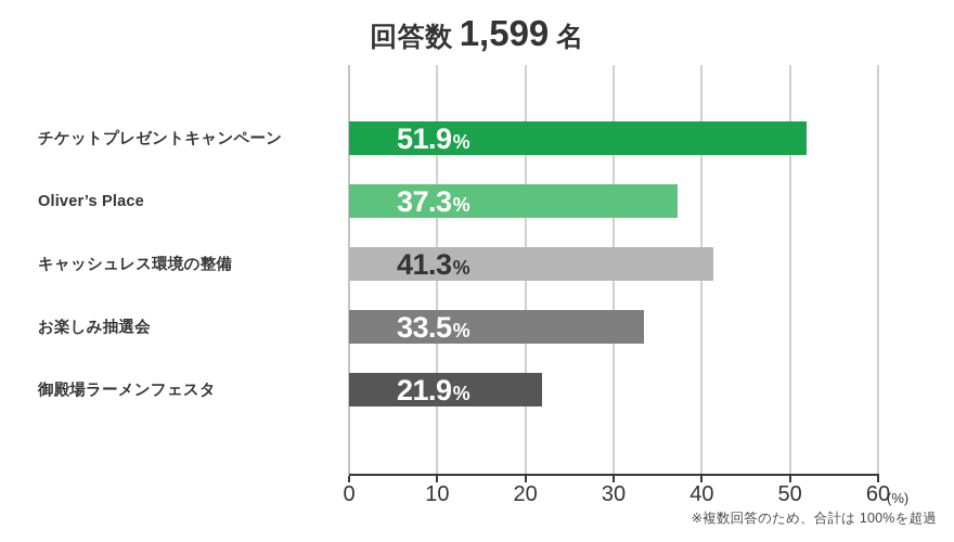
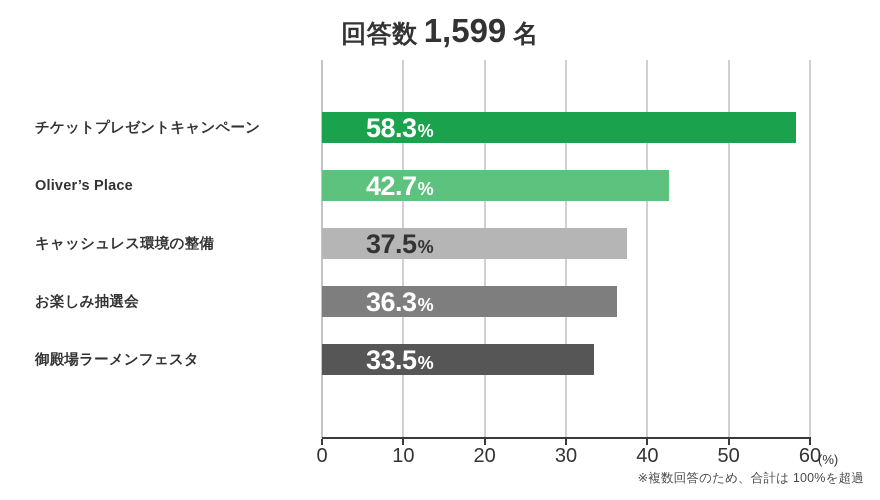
チケットプレゼントキャンペーン: 51.9 -> 58.3
Oliver’s Place: 37.3 -> 42.7
キャッシュレス環境の整備: 41.3 -> 37.5
お楽しみ抽選会: 33.5 -> 36.3
御殿場ラーメンフェスタ: 21.9 -> 33.5
